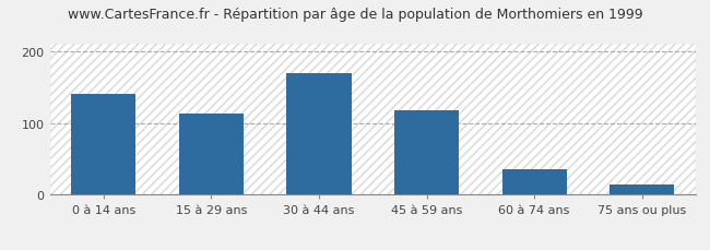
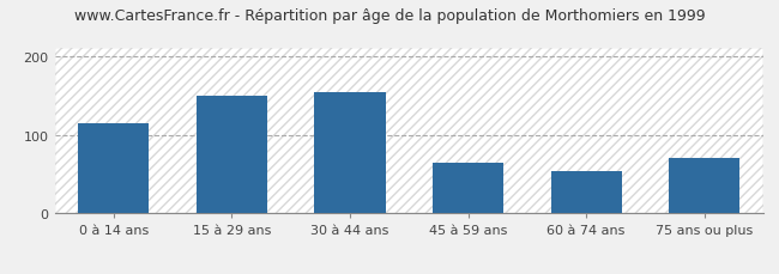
0 à 14 ans: 140 -> 114
15 à 29 ans: 113 -> 150
30 à 44 ans: 170 -> 154
45 à 59 ans: 118 -> 64
60 à 74 ans: 35 -> 54
75 ans ou plus: 15 -> 70
